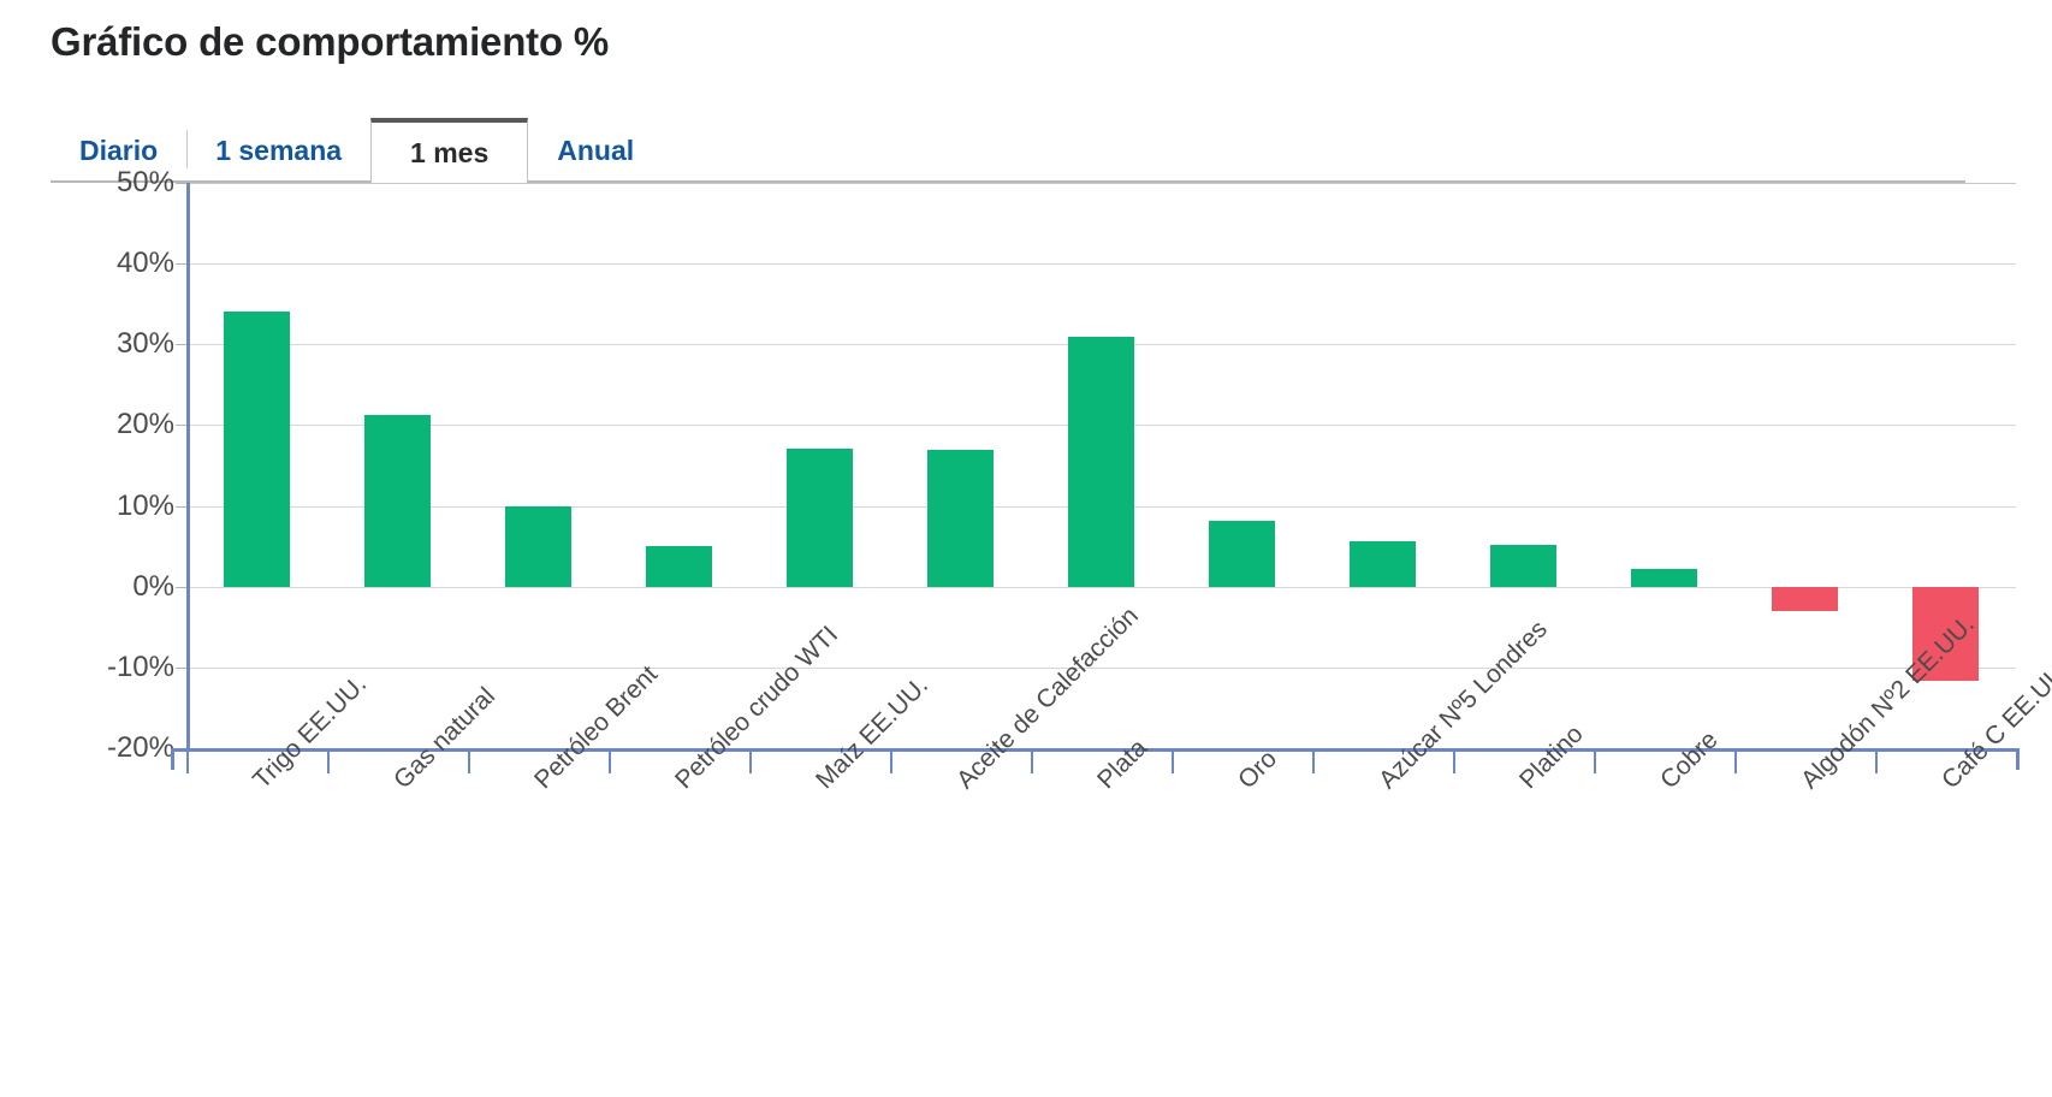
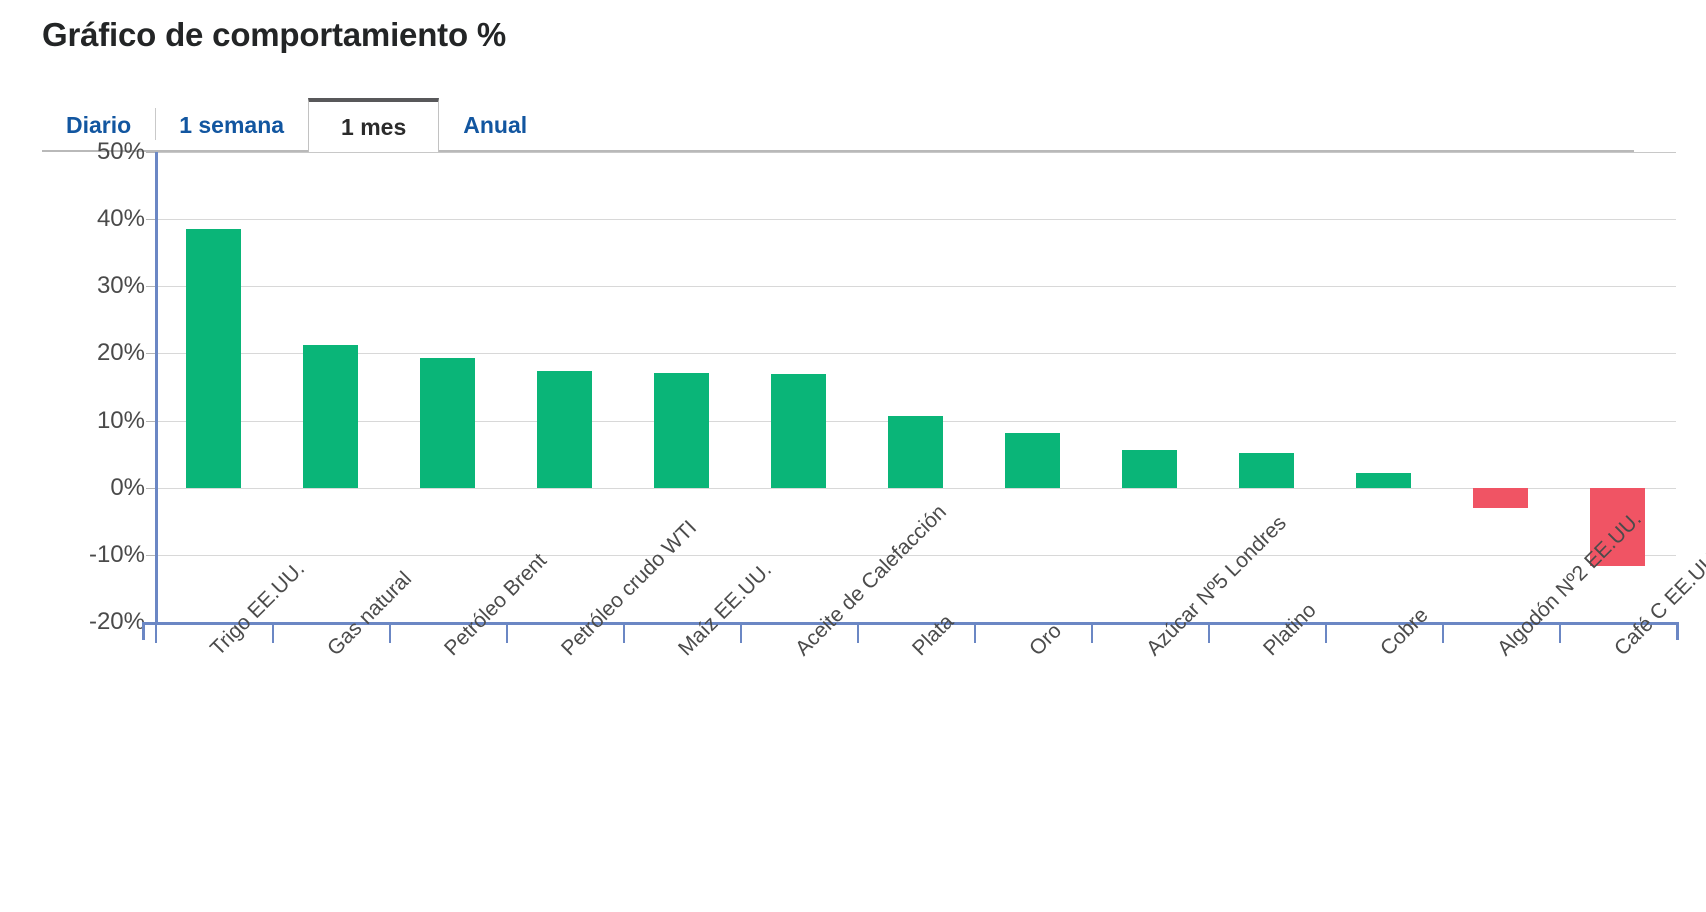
Trigo EE.UU.: 34% -> 39%
Petróleo Brent: 10% -> 19%
Petróleo crudo WTI: 5% -> 17%
Plata: 31% -> 11%
